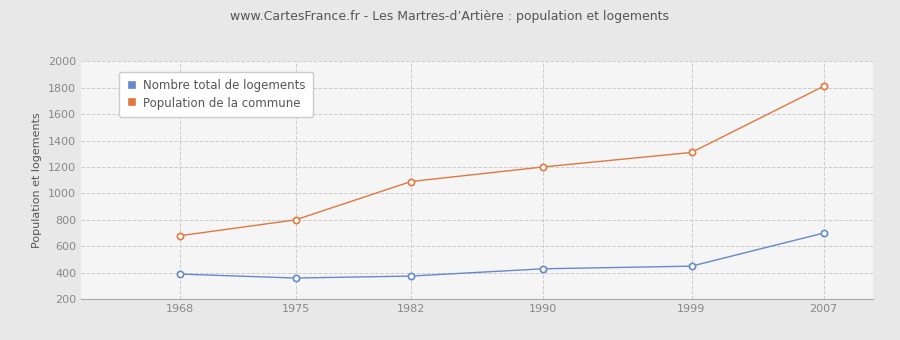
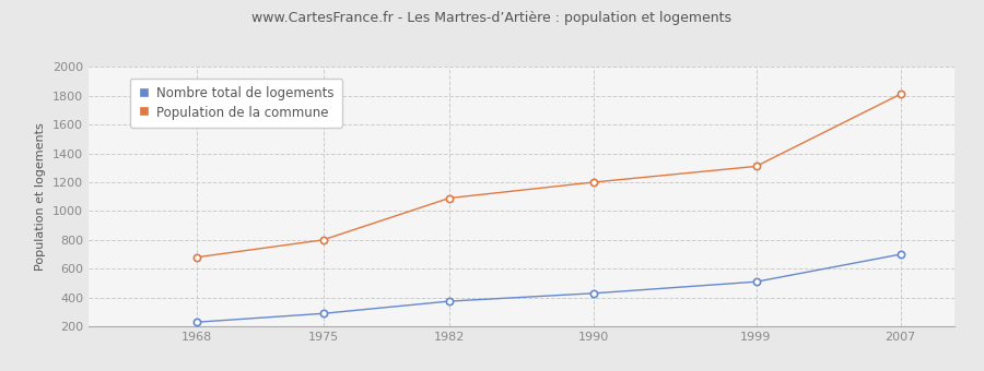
Nombre total de logements/1968: 390 -> 230
Nombre total de logements/1975: 360 -> 290
Nombre total de logements/1999: 450 -> 510
